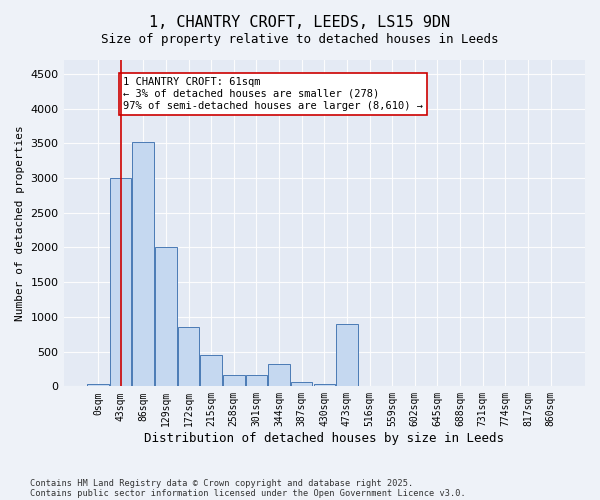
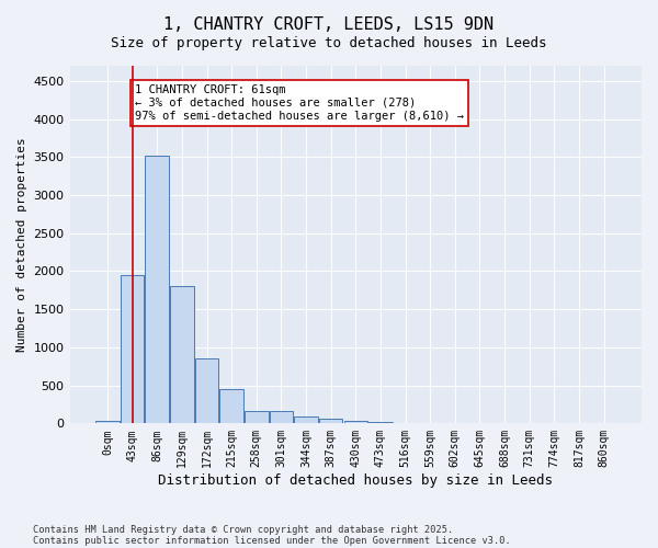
43sqm: 3000 -> 1950
129sqm: 2000 -> 1810
344sqm: 320 -> 100
473sqm: 900 -> 20
